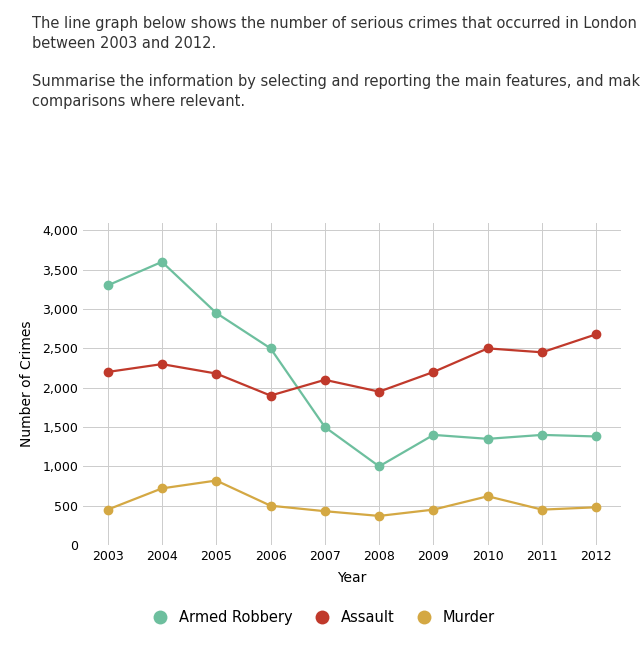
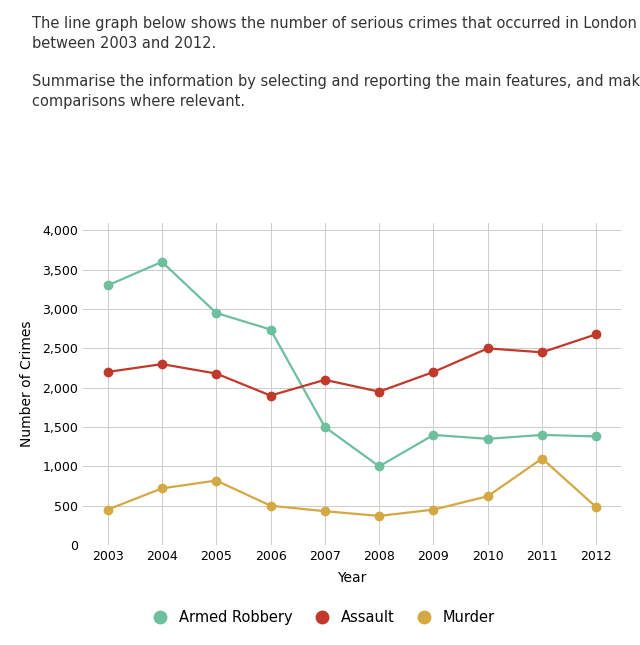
Armed Robbery/2006: 2,500 -> 2,740
Murder/2011: 450 -> 1,100
